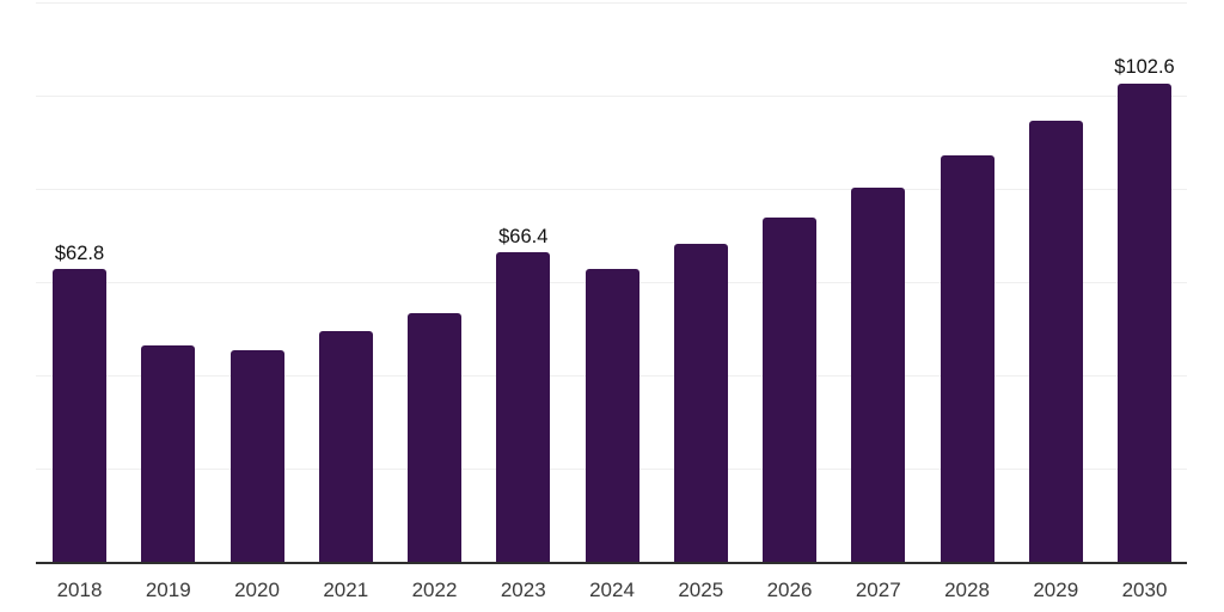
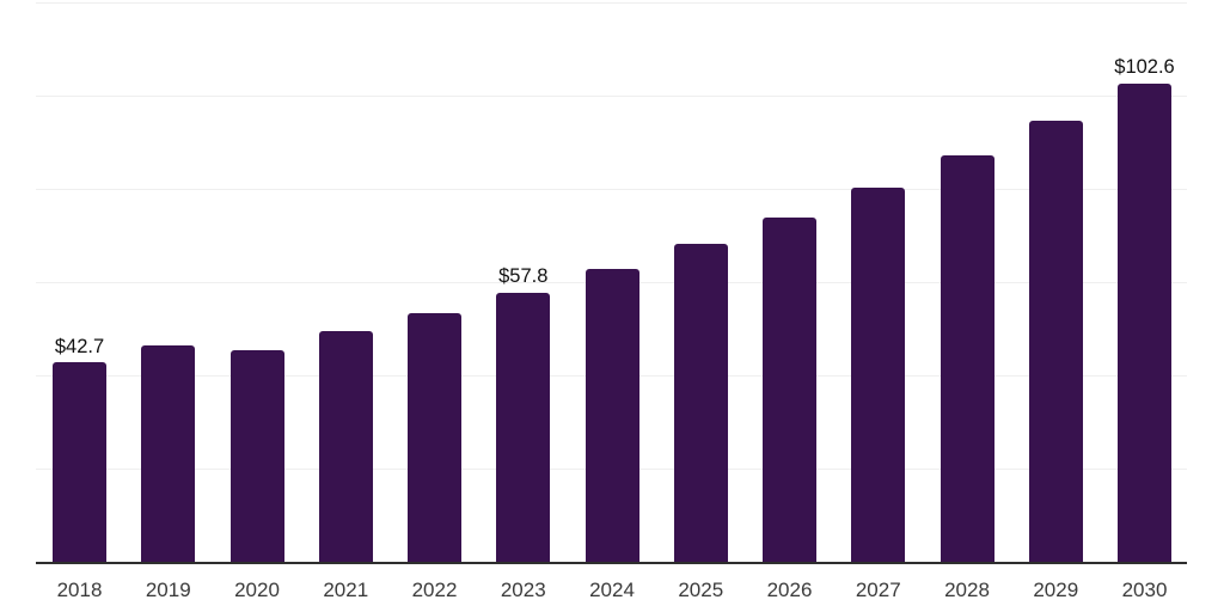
2018: $62.8 -> $42.7
2023: $66.4 -> $57.8
